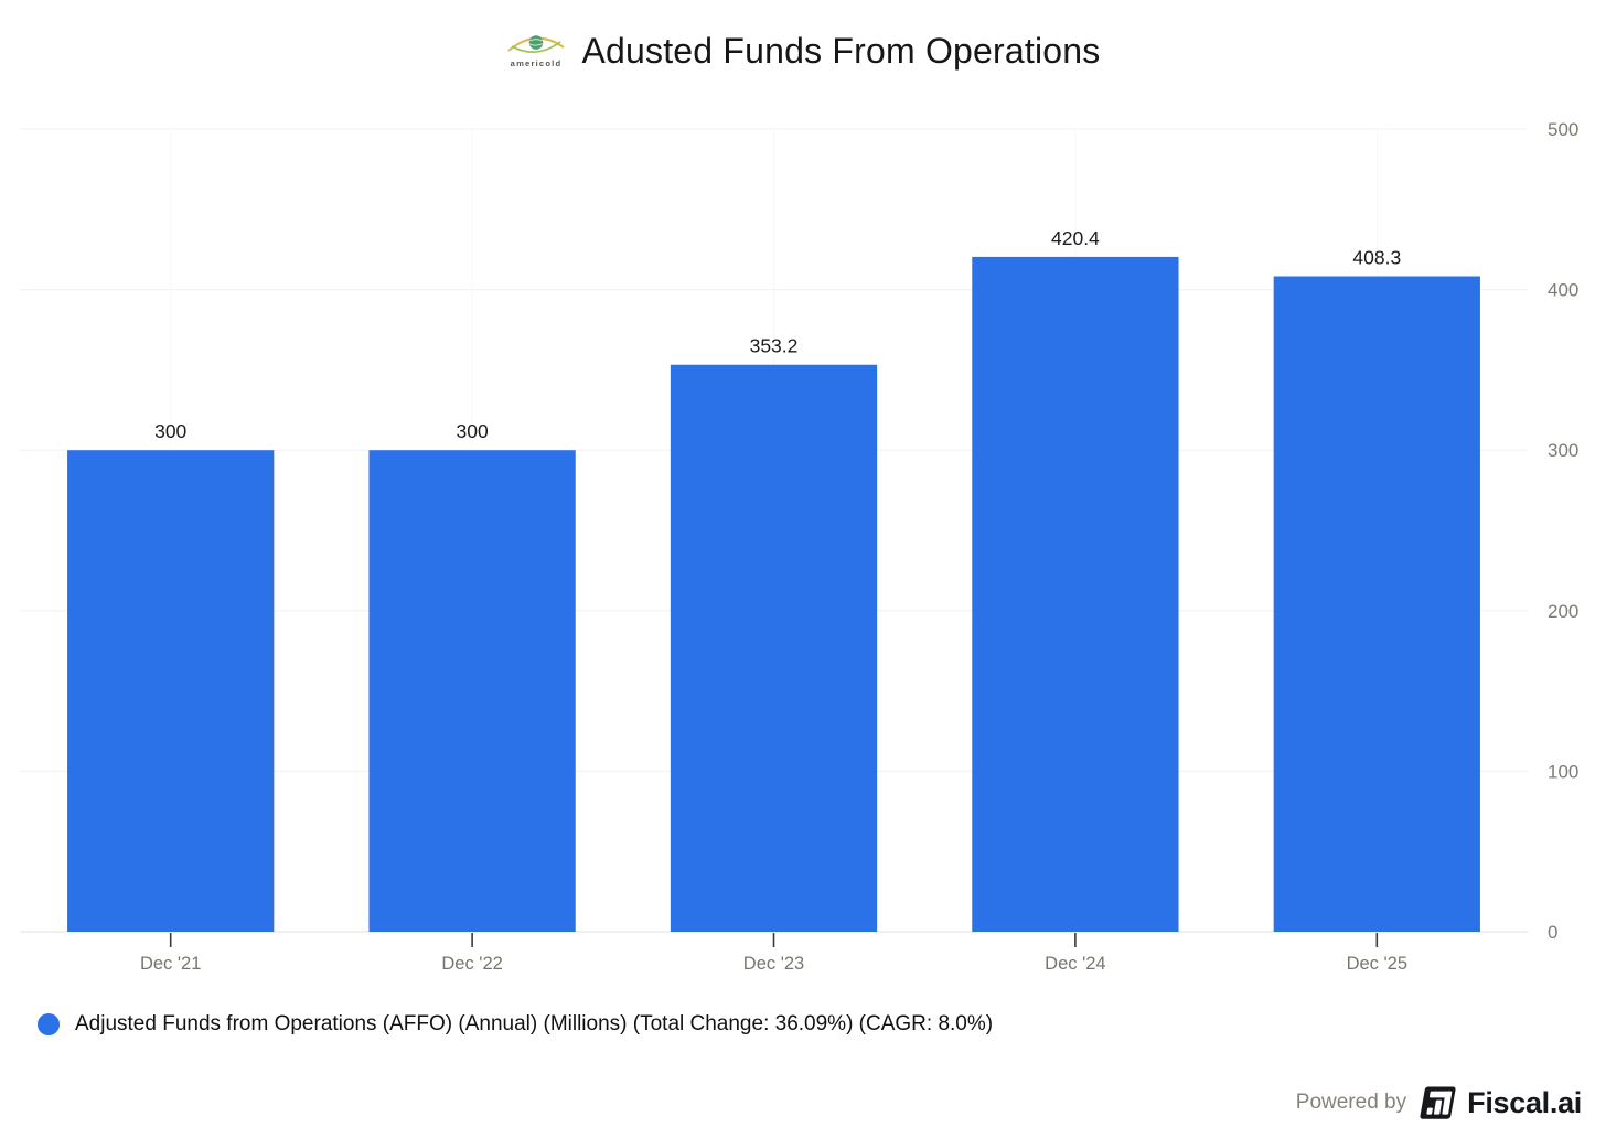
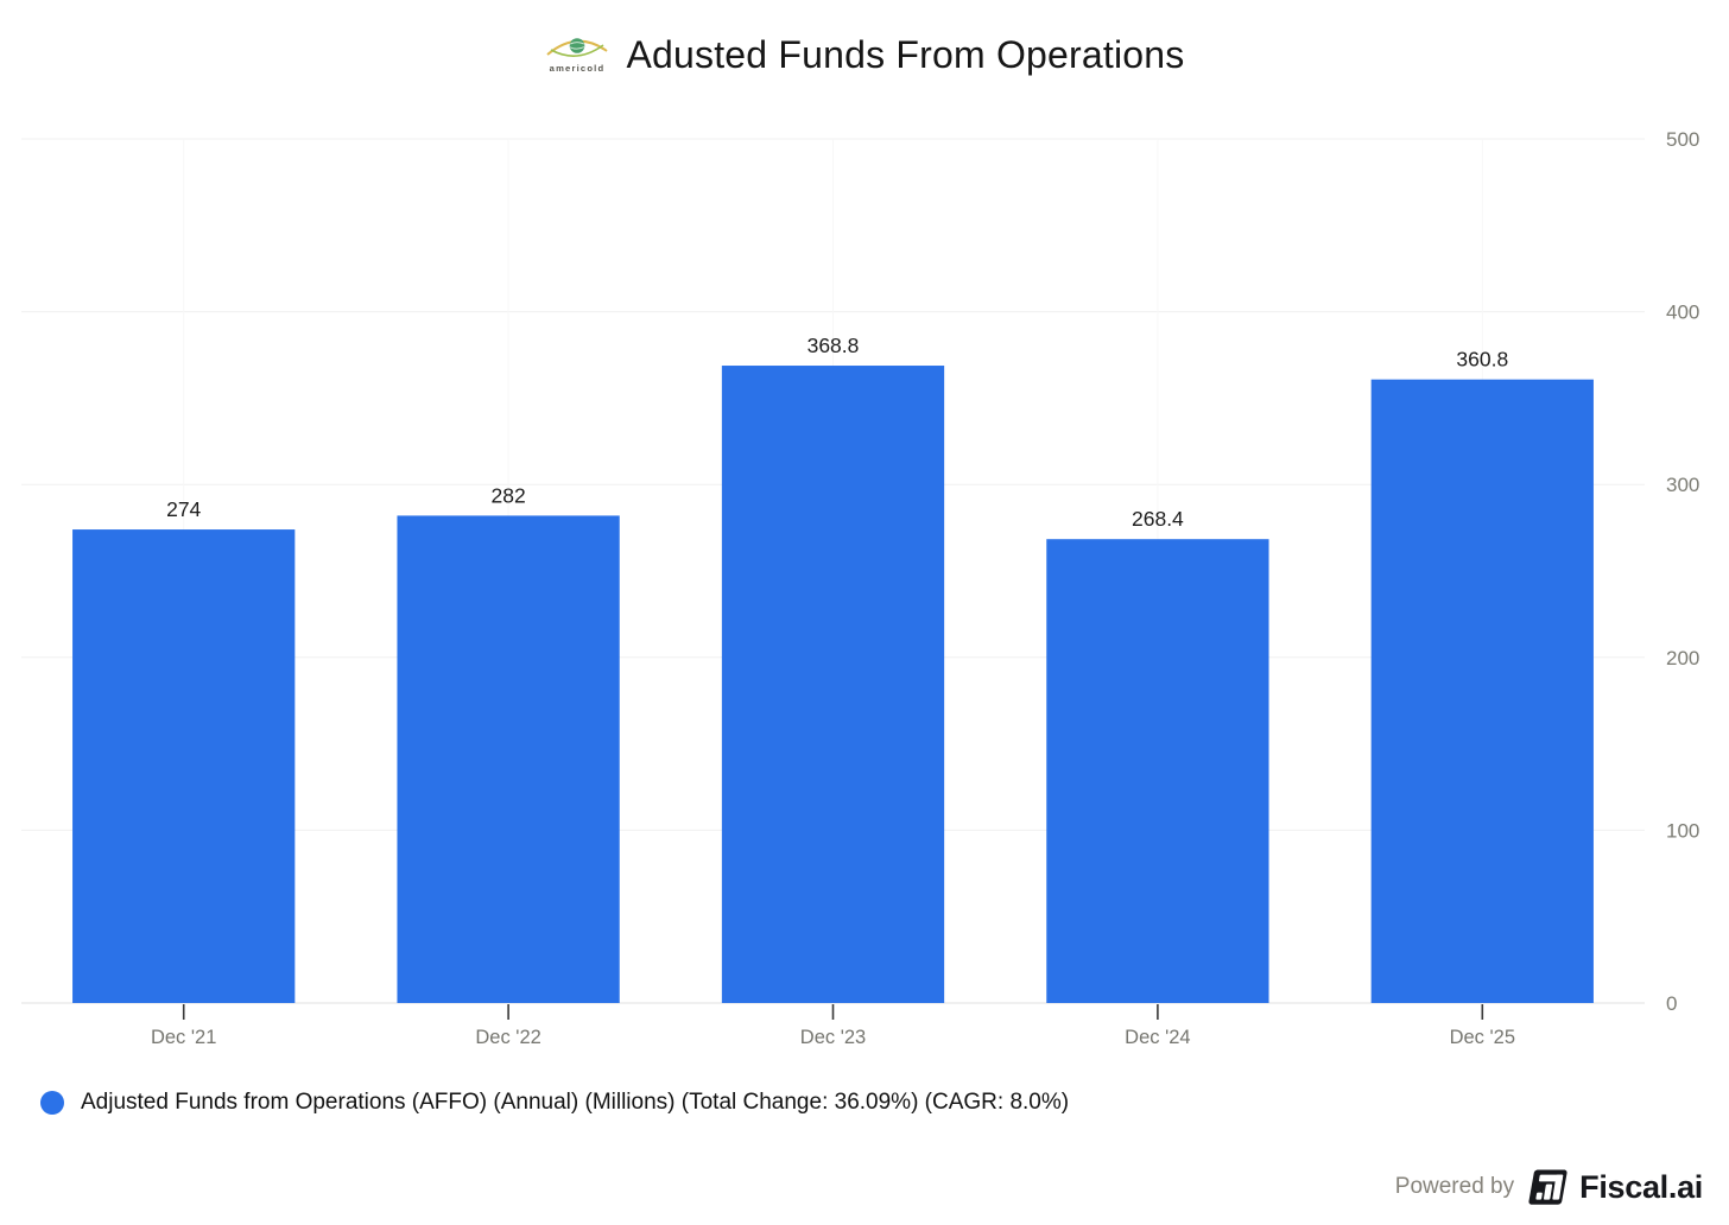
Dec '21: 300 -> 274
Dec '22: 300 -> 282
Dec '23: 353.2 -> 368.8
Dec '24: 420.4 -> 268.4
Dec '25: 408.3 -> 360.8
